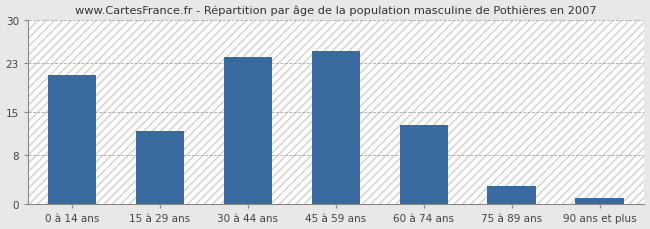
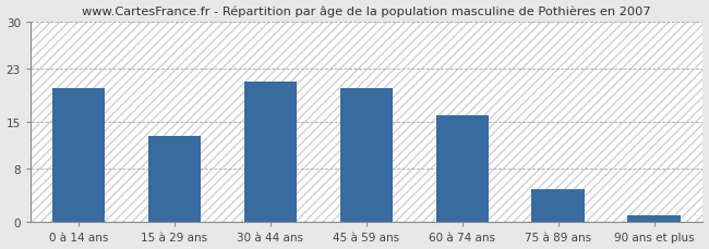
0 à 14 ans: 21 -> 20
15 à 29 ans: 12 -> 13
30 à 44 ans: 24 -> 21
45 à 59 ans: 25 -> 20
60 à 74 ans: 13 -> 16
75 à 89 ans: 3 -> 5
